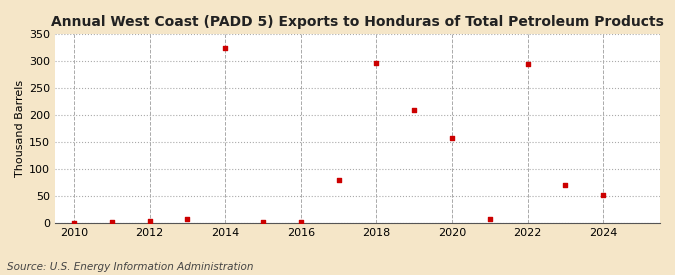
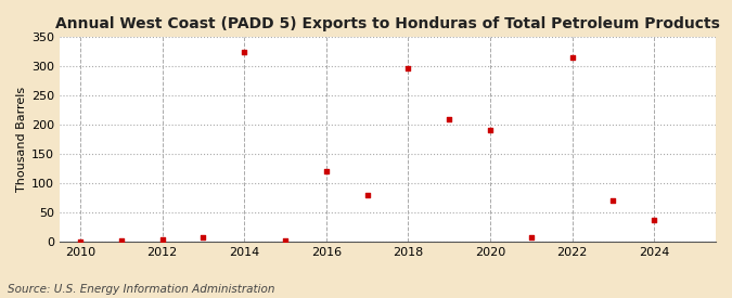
2016: 3 -> 120
2020: 158 -> 192
2022: 295 -> 316
2024: 52 -> 38
